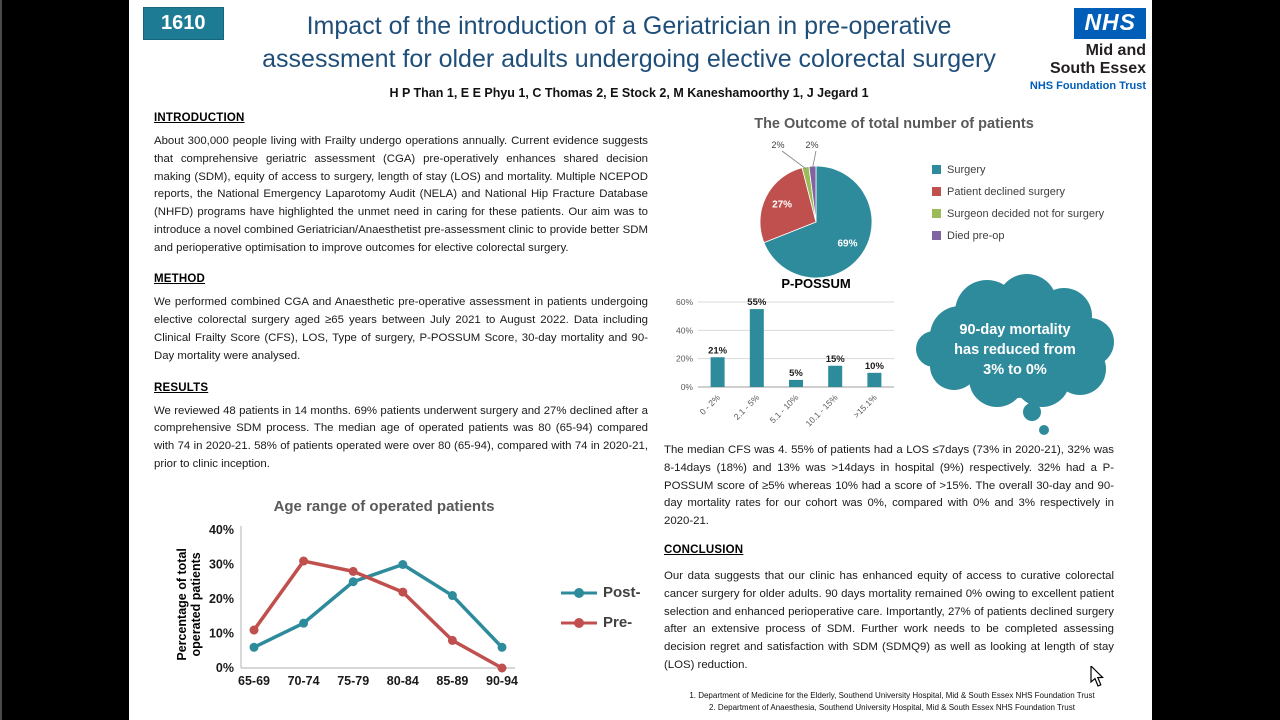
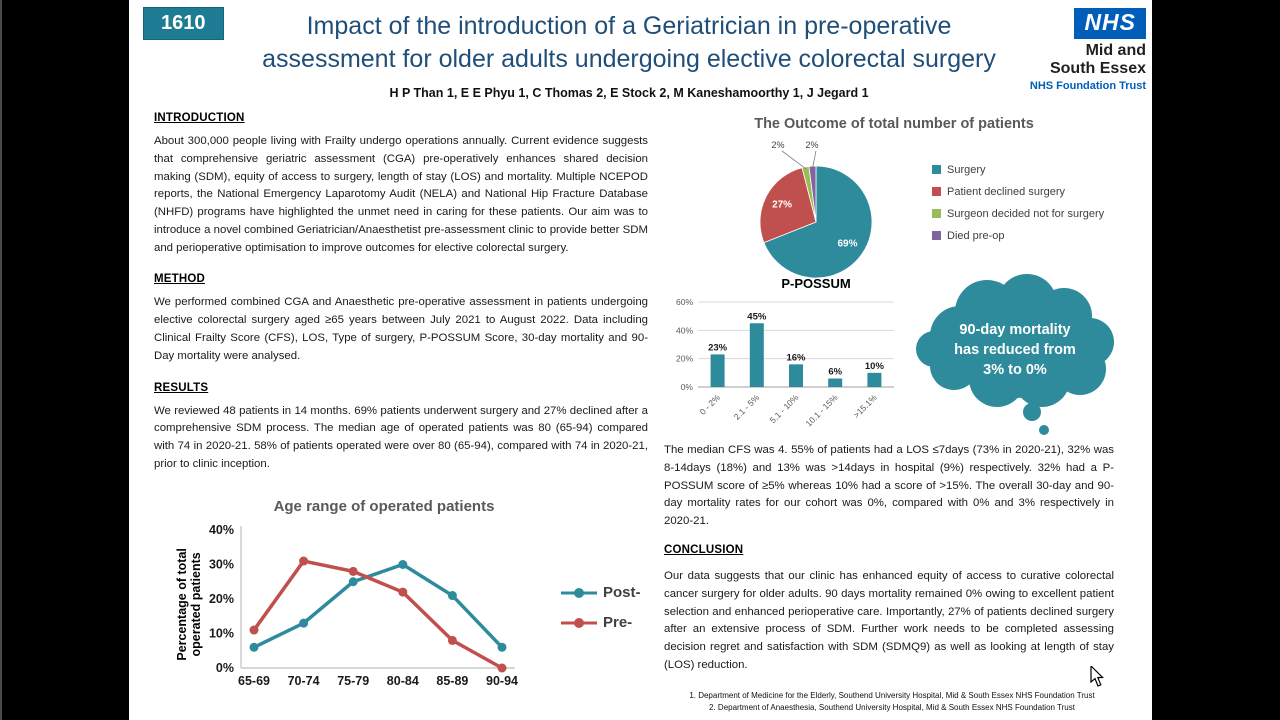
P-POSSUM/0 - 2%: 21% -> 23%
P-POSSUM/2.1 - 5%: 55% -> 45%
P-POSSUM/5.1 - 10%: 5% -> 16%
P-POSSUM/10.1 - 15%: 15% -> 6%
